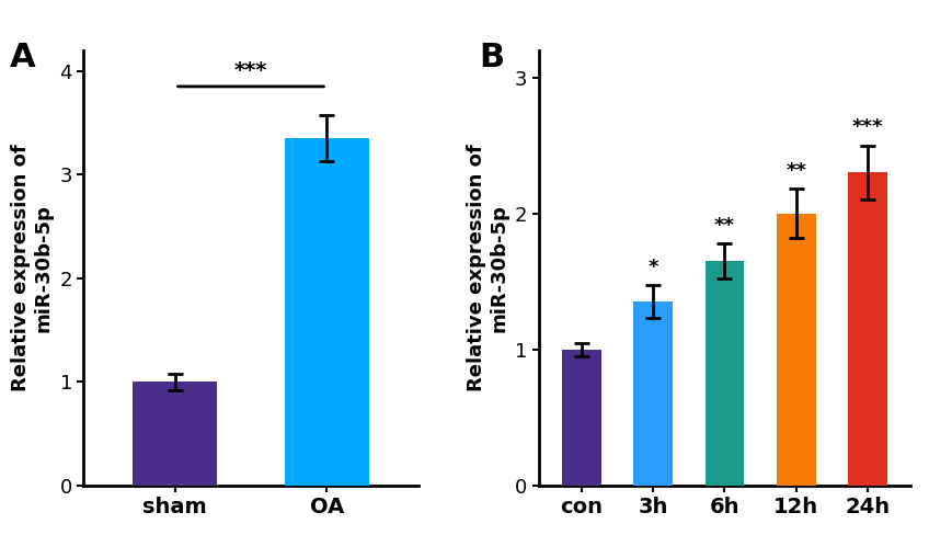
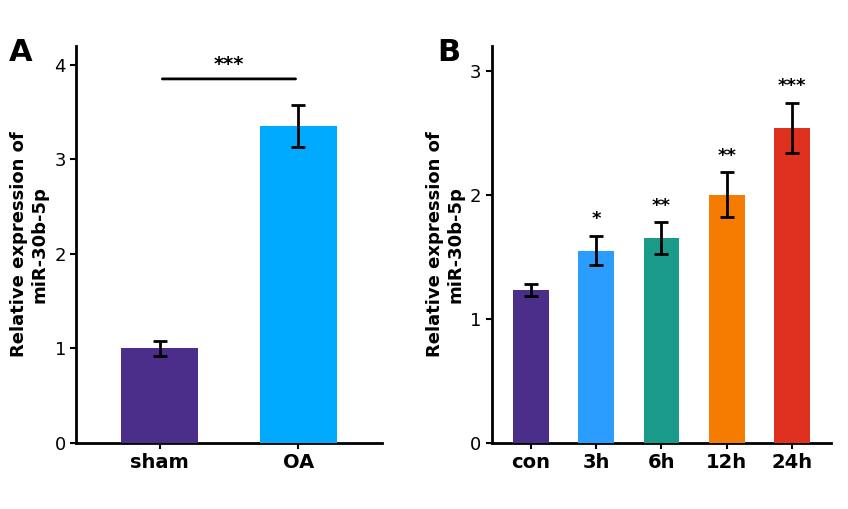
con: 1.00 -> 1.23
3h: 1.35 -> 1.55
24h: 2.30 -> 2.54
